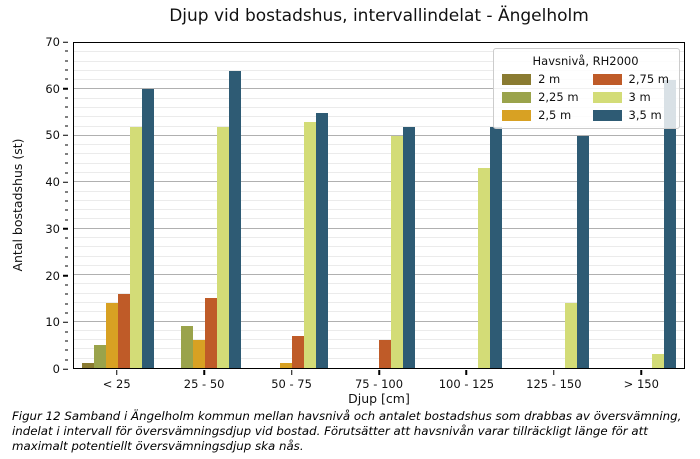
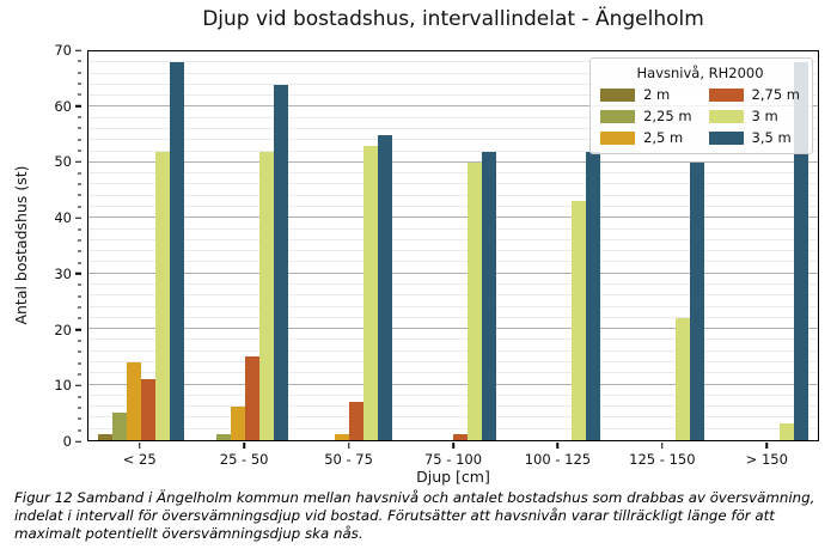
2,75 m/< 25: 16 -> 11
3,5 m/< 25: 60 -> 68
2,25 m/25 - 50: 9 -> 1
2,75 m/75 - 100: 6 -> 1
3 m/125 - 150: 14 -> 22
3,5 m/> 150: 62 -> 68
